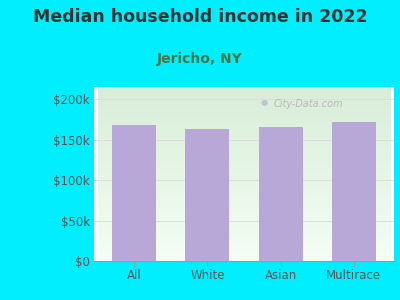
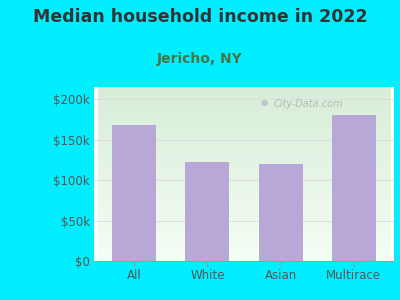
White: $163k -> $122k
Asian: $165k -> $120k
Multirace: $172k -> $180k
